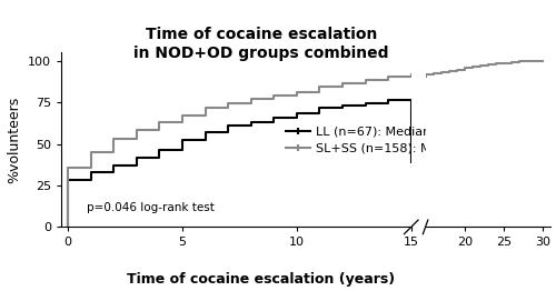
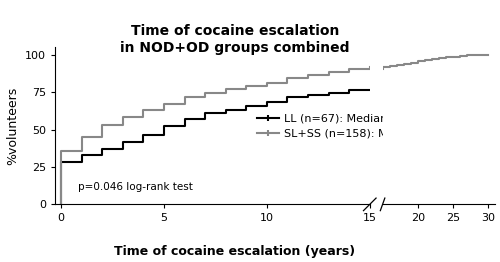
LL (n=67): Median=6 years/15: 39 -> 76
